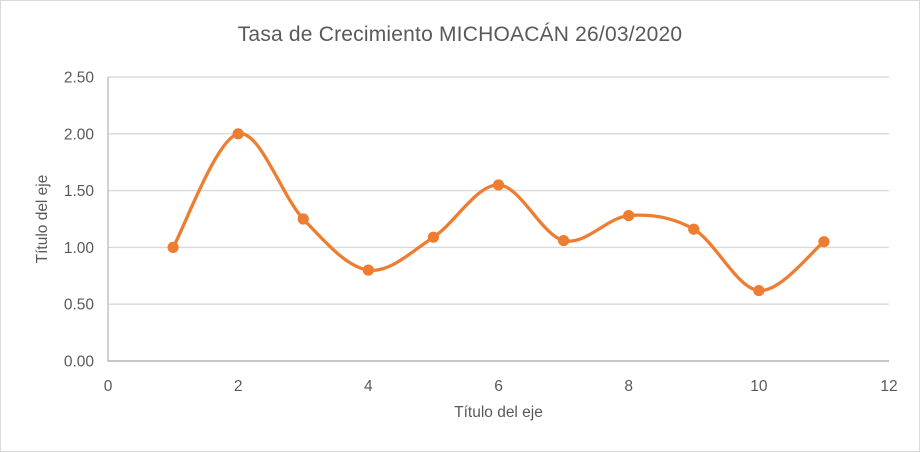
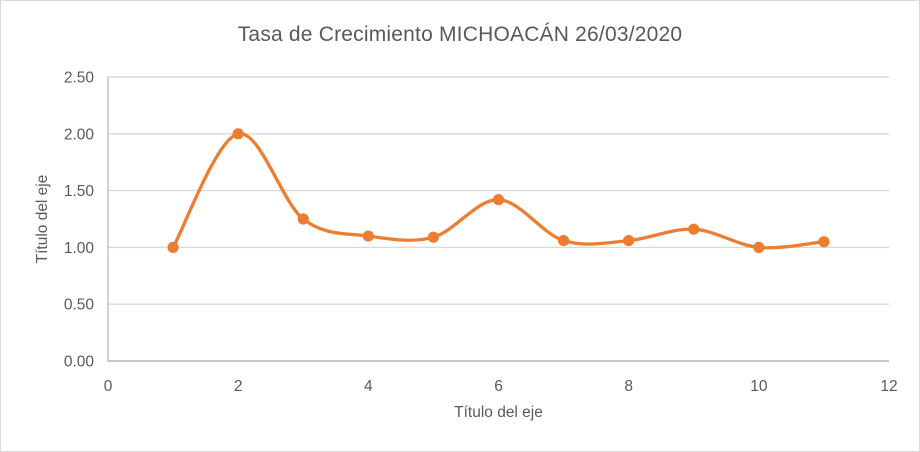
4: 0.80 -> 1.10
6: 1.55 -> 1.42
8: 1.28 -> 1.06
10: 0.62 -> 1.00
